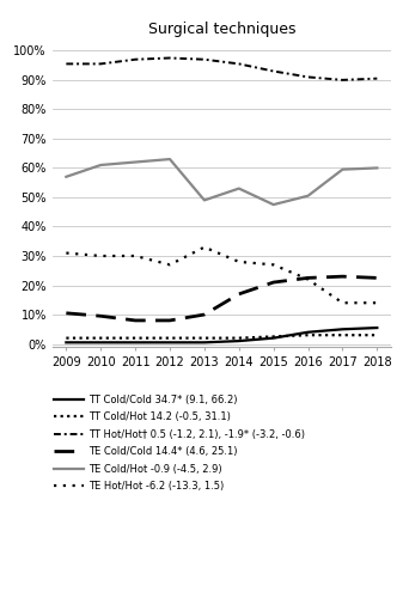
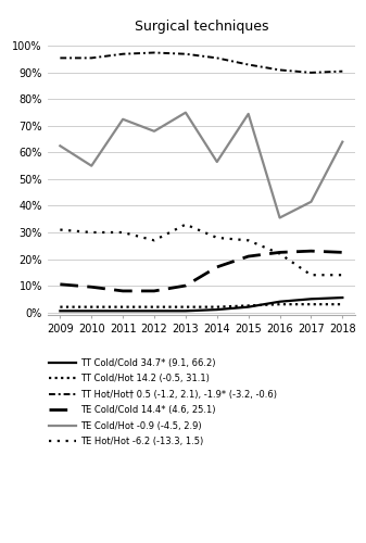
TE Cold/Hot -0.9 (-4.5, 2.9)/2009: 57.0% -> 62.5%
TE Cold/Hot -0.9 (-4.5, 2.9)/2010: 61.0% -> 55.0%
TE Cold/Hot -0.9 (-4.5, 2.9)/2011: 62.0% -> 72.5%
TE Cold/Hot -0.9 (-4.5, 2.9)/2012: 63.0% -> 68.0%
TE Cold/Hot -0.9 (-4.5, 2.9)/2013: 49.0% -> 75.0%
TE Cold/Hot -0.9 (-4.5, 2.9)/2014: 53.0% -> 56.5%
TE Cold/Hot -0.9 (-4.5, 2.9)/2015: 47.5% -> 74.5%
TE Cold/Hot -0.9 (-4.5, 2.9)/2016: 50.5% -> 35.5%
TE Cold/Hot -0.9 (-4.5, 2.9)/2017: 59.5% -> 41.5%
TE Cold/Hot -0.9 (-4.5, 2.9)/2018: 60.0% -> 64.0%
